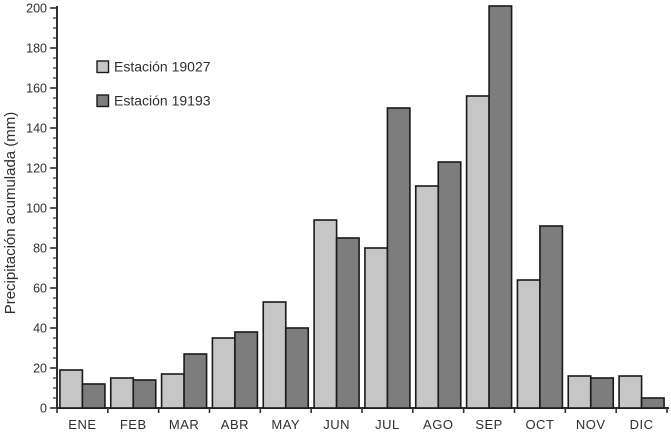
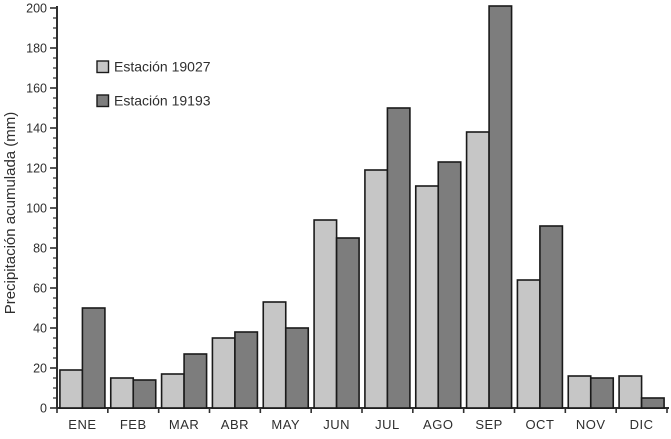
Estación 19193/ENE: 12 -> 50
Estación 19027/JUL: 80 -> 119
Estación 19027/SEP: 156 -> 138
